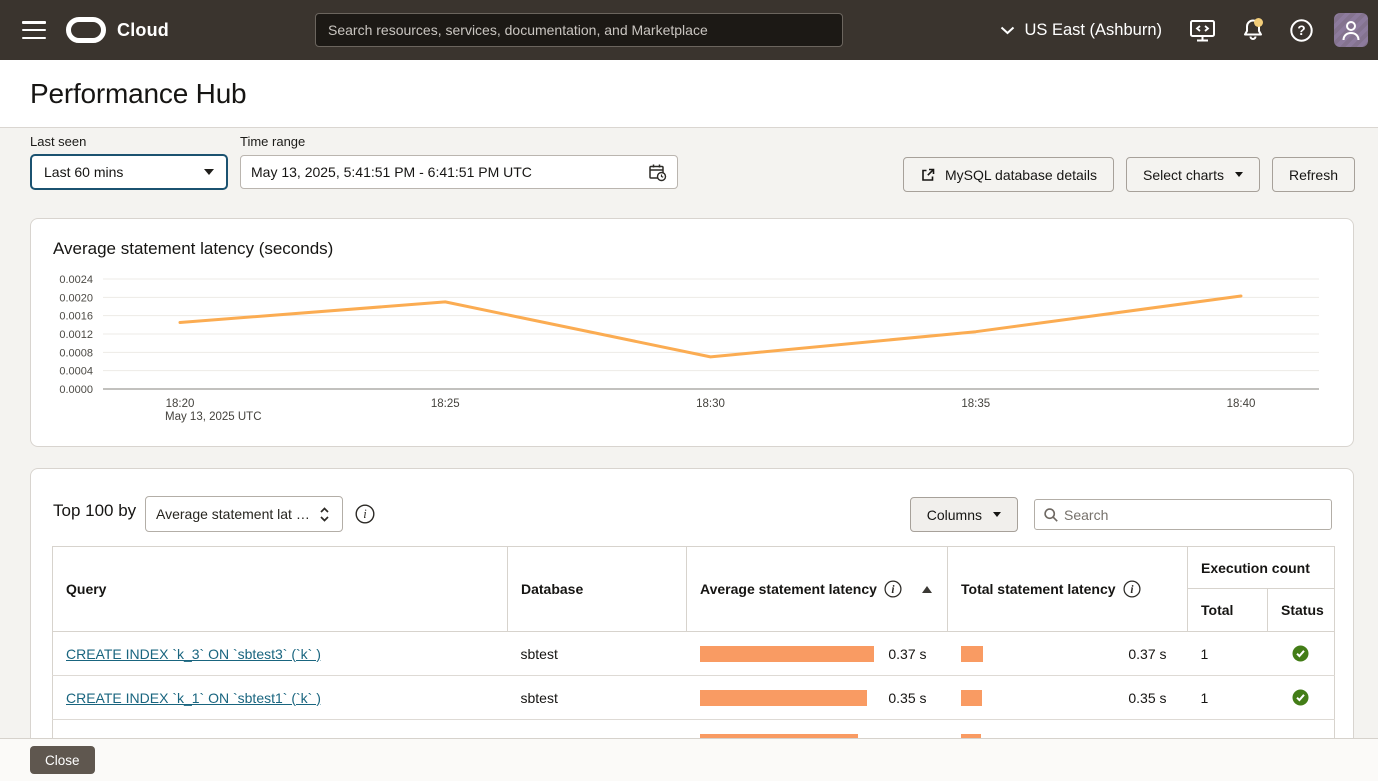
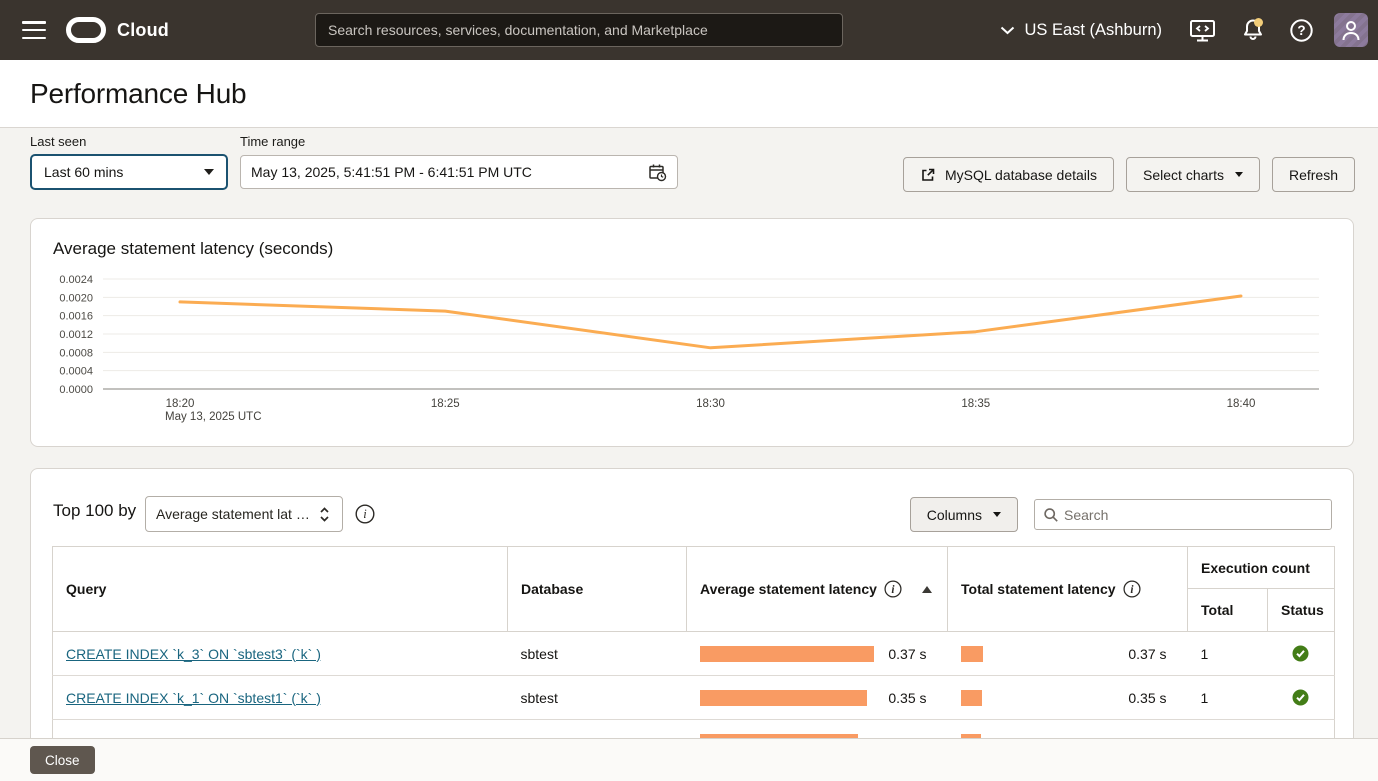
18:20: 0.0014 -> 0.0019
18:25: 0.0019 -> 0.0017
18:30: 0.0007 -> 0.0009
